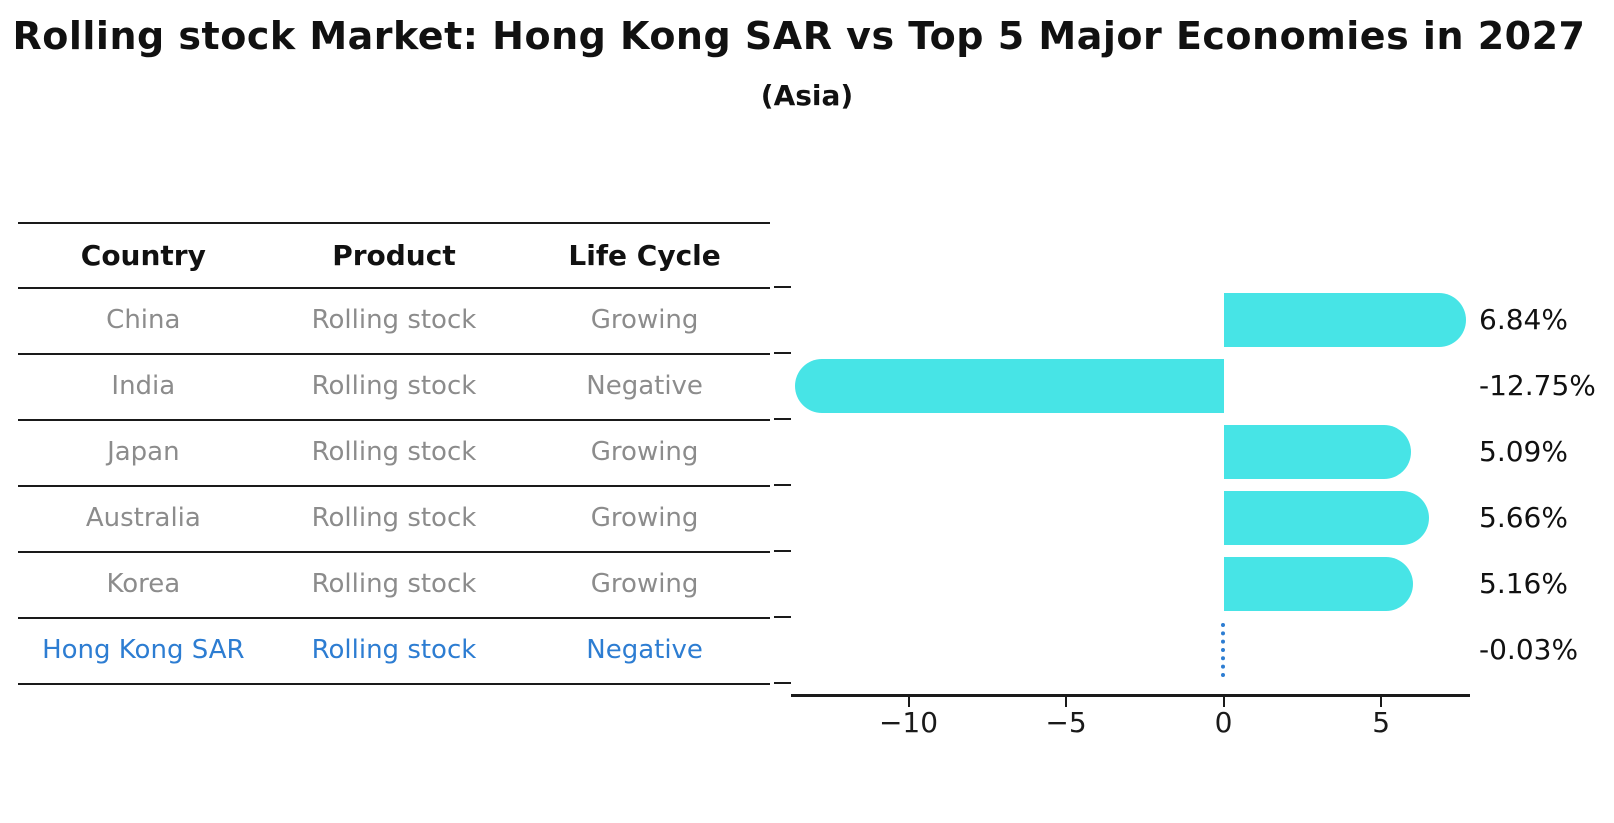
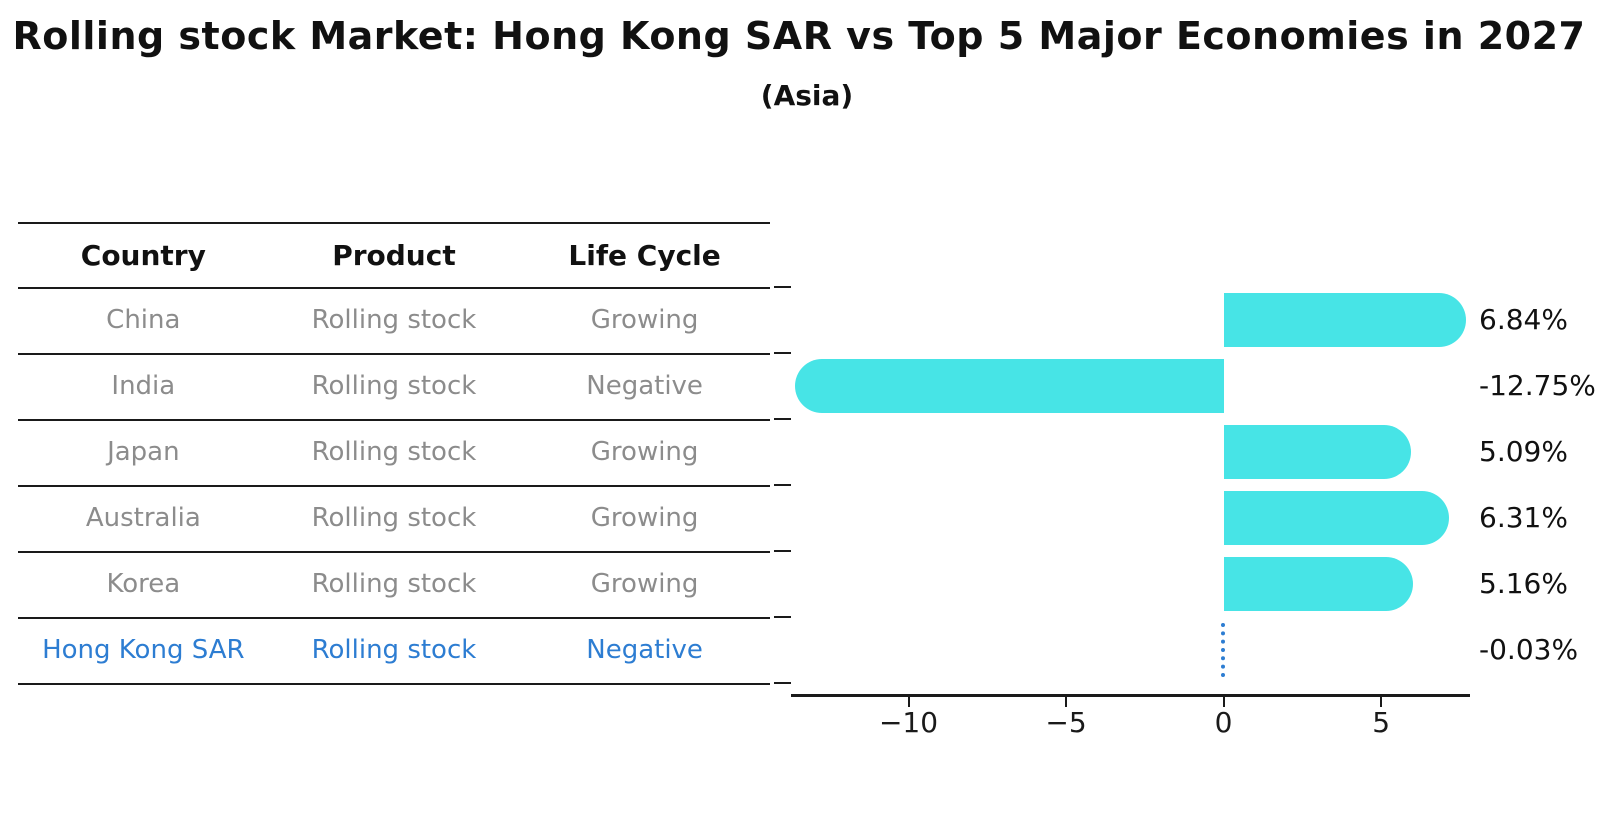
Australia: 5.66% -> 6.31%
